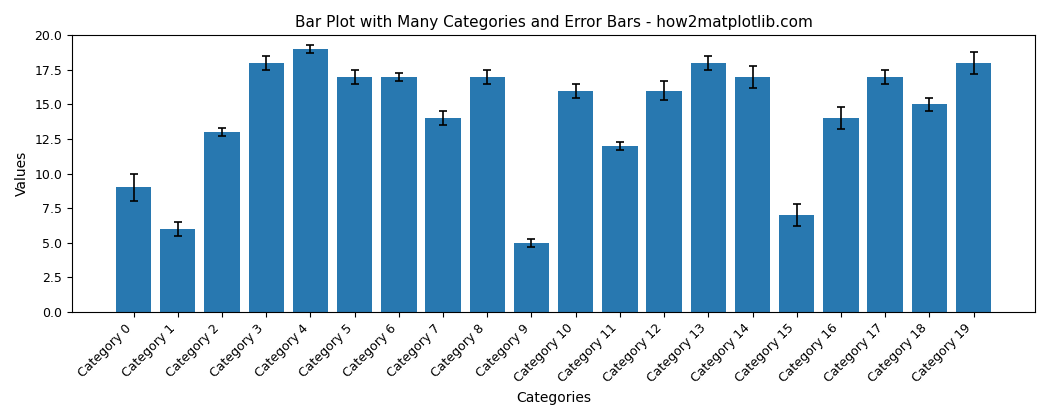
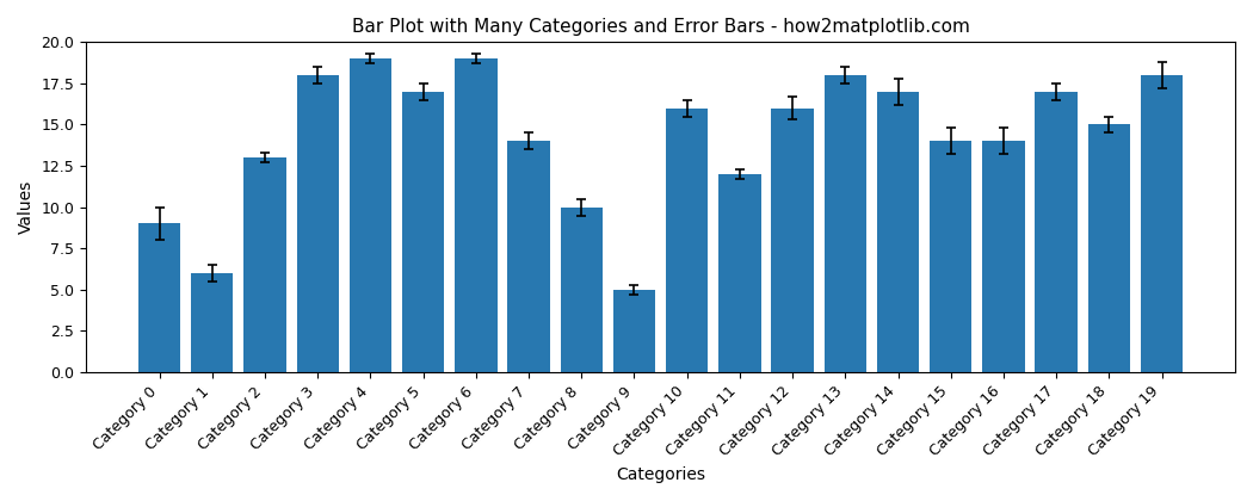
Category 6: 17 -> 19
Category 8: 17 -> 10
Category 15: 7 -> 14
